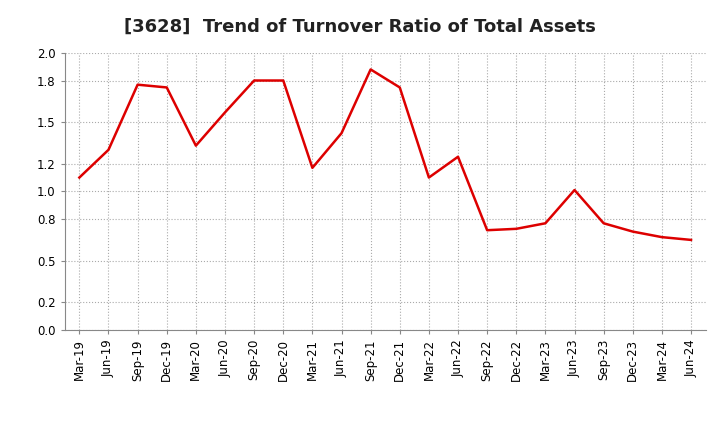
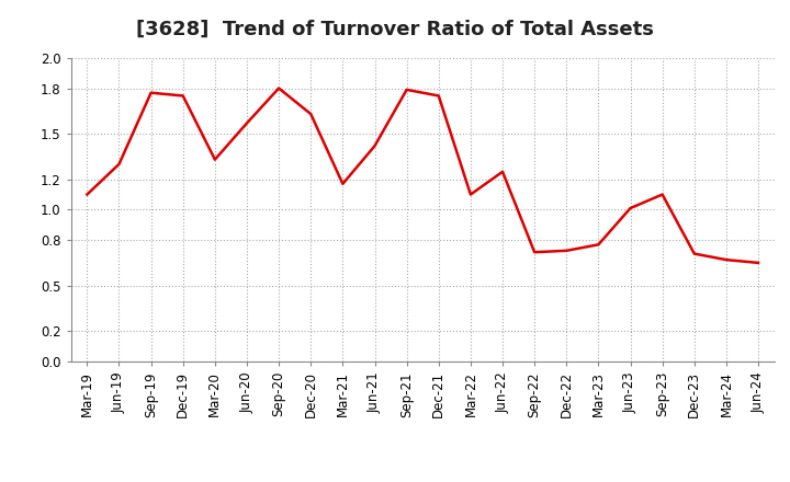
Dec-20: 1.80 -> 1.63
Sep-21: 1.88 -> 1.79
Sep-23: 0.77 -> 1.10
